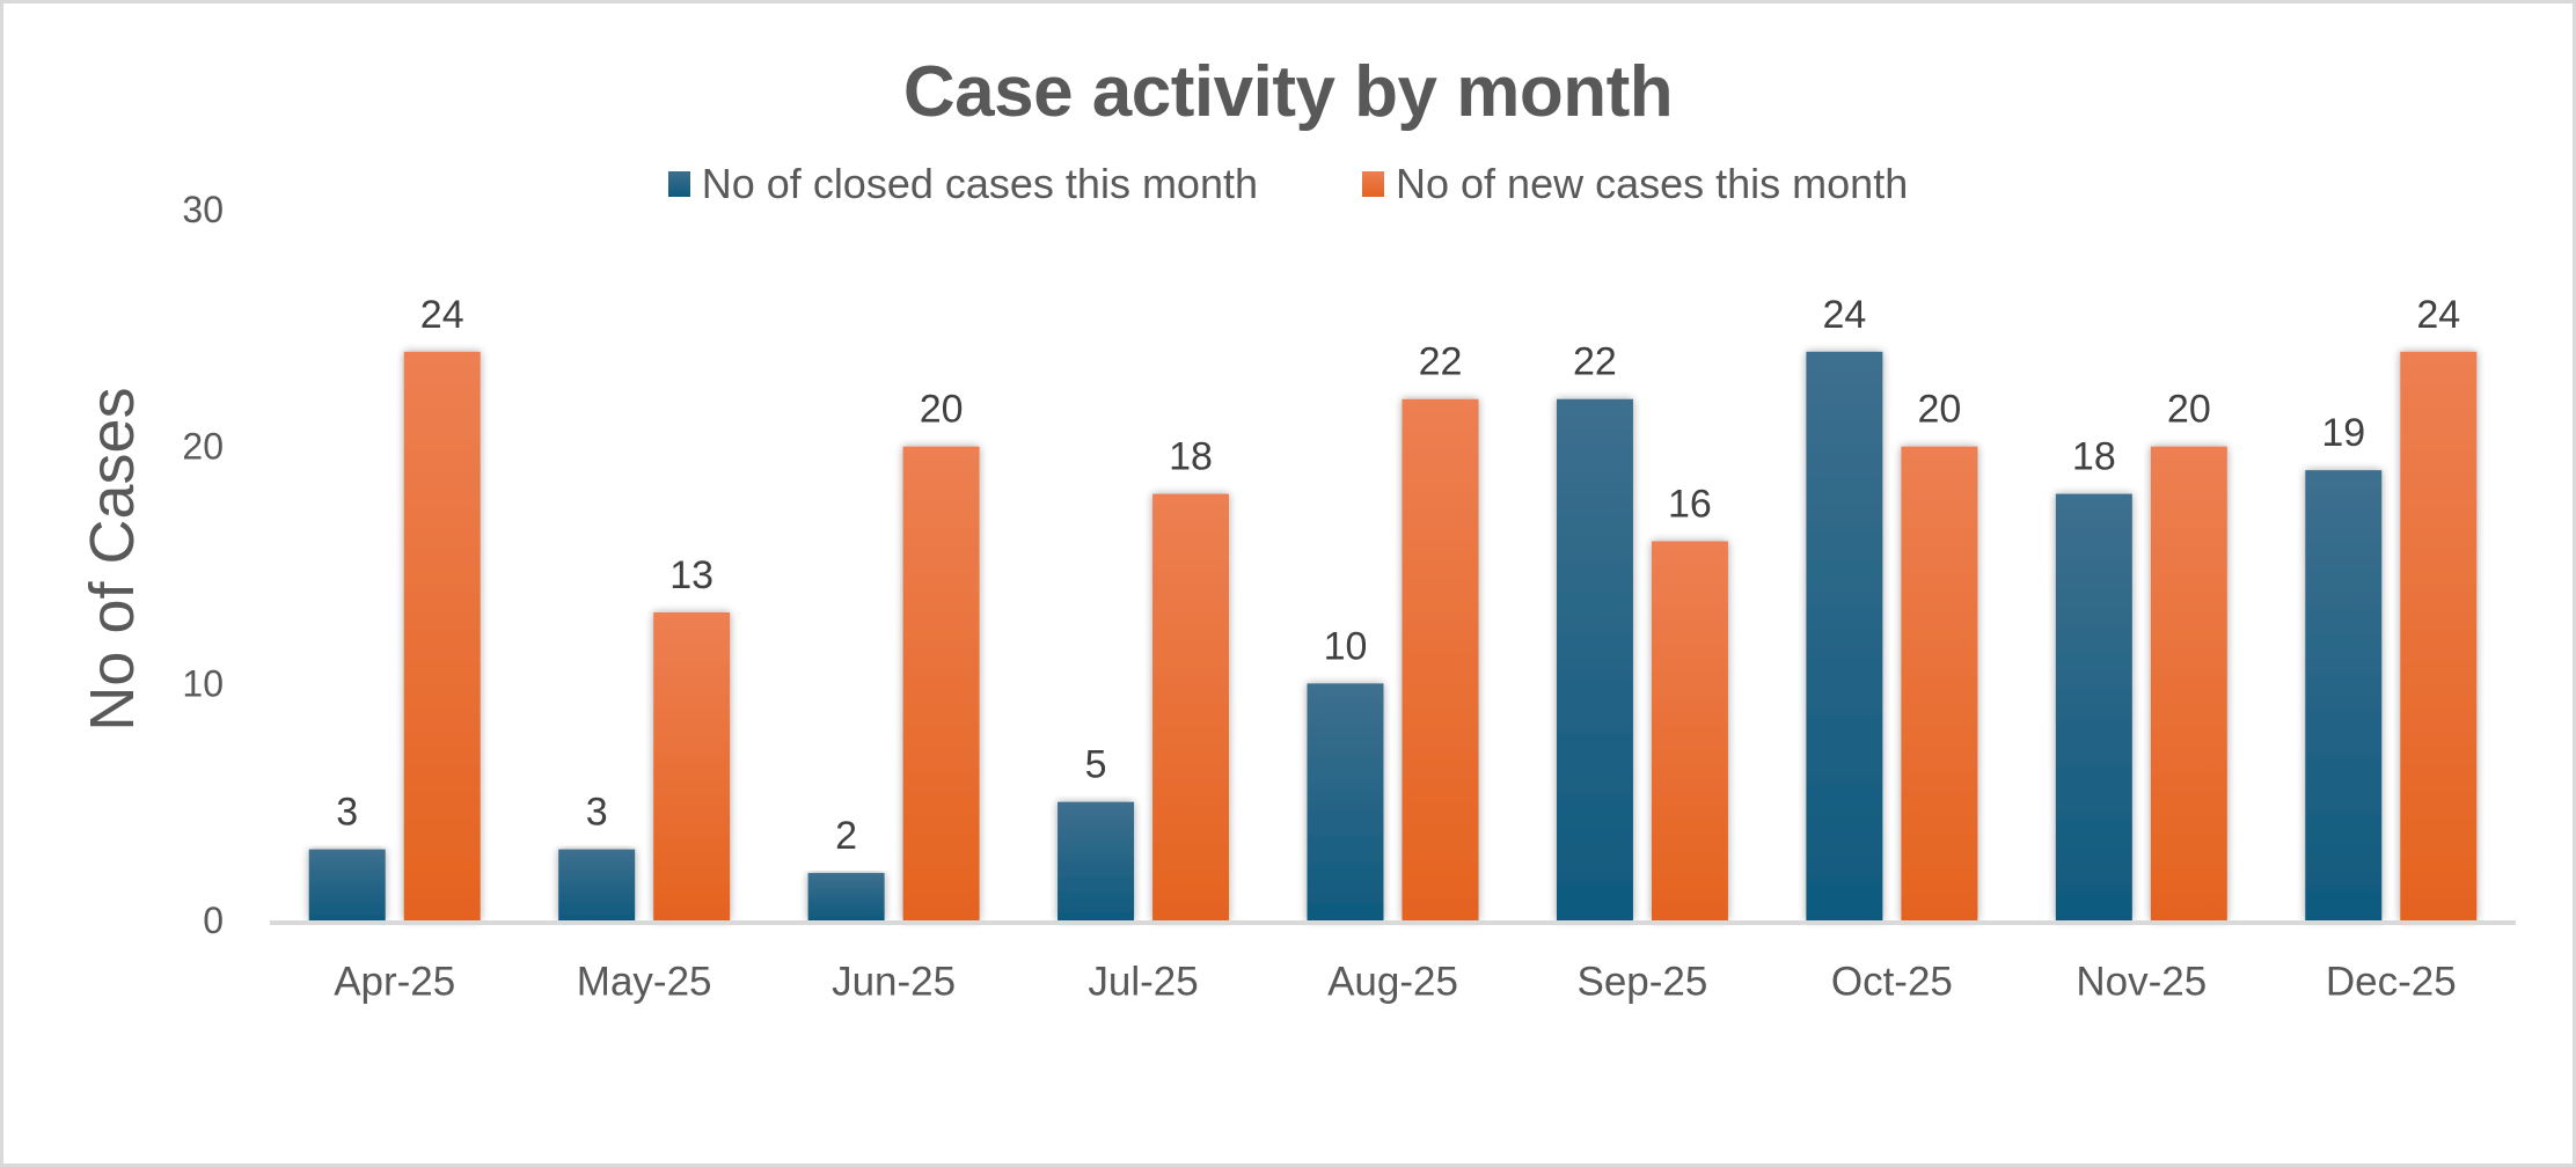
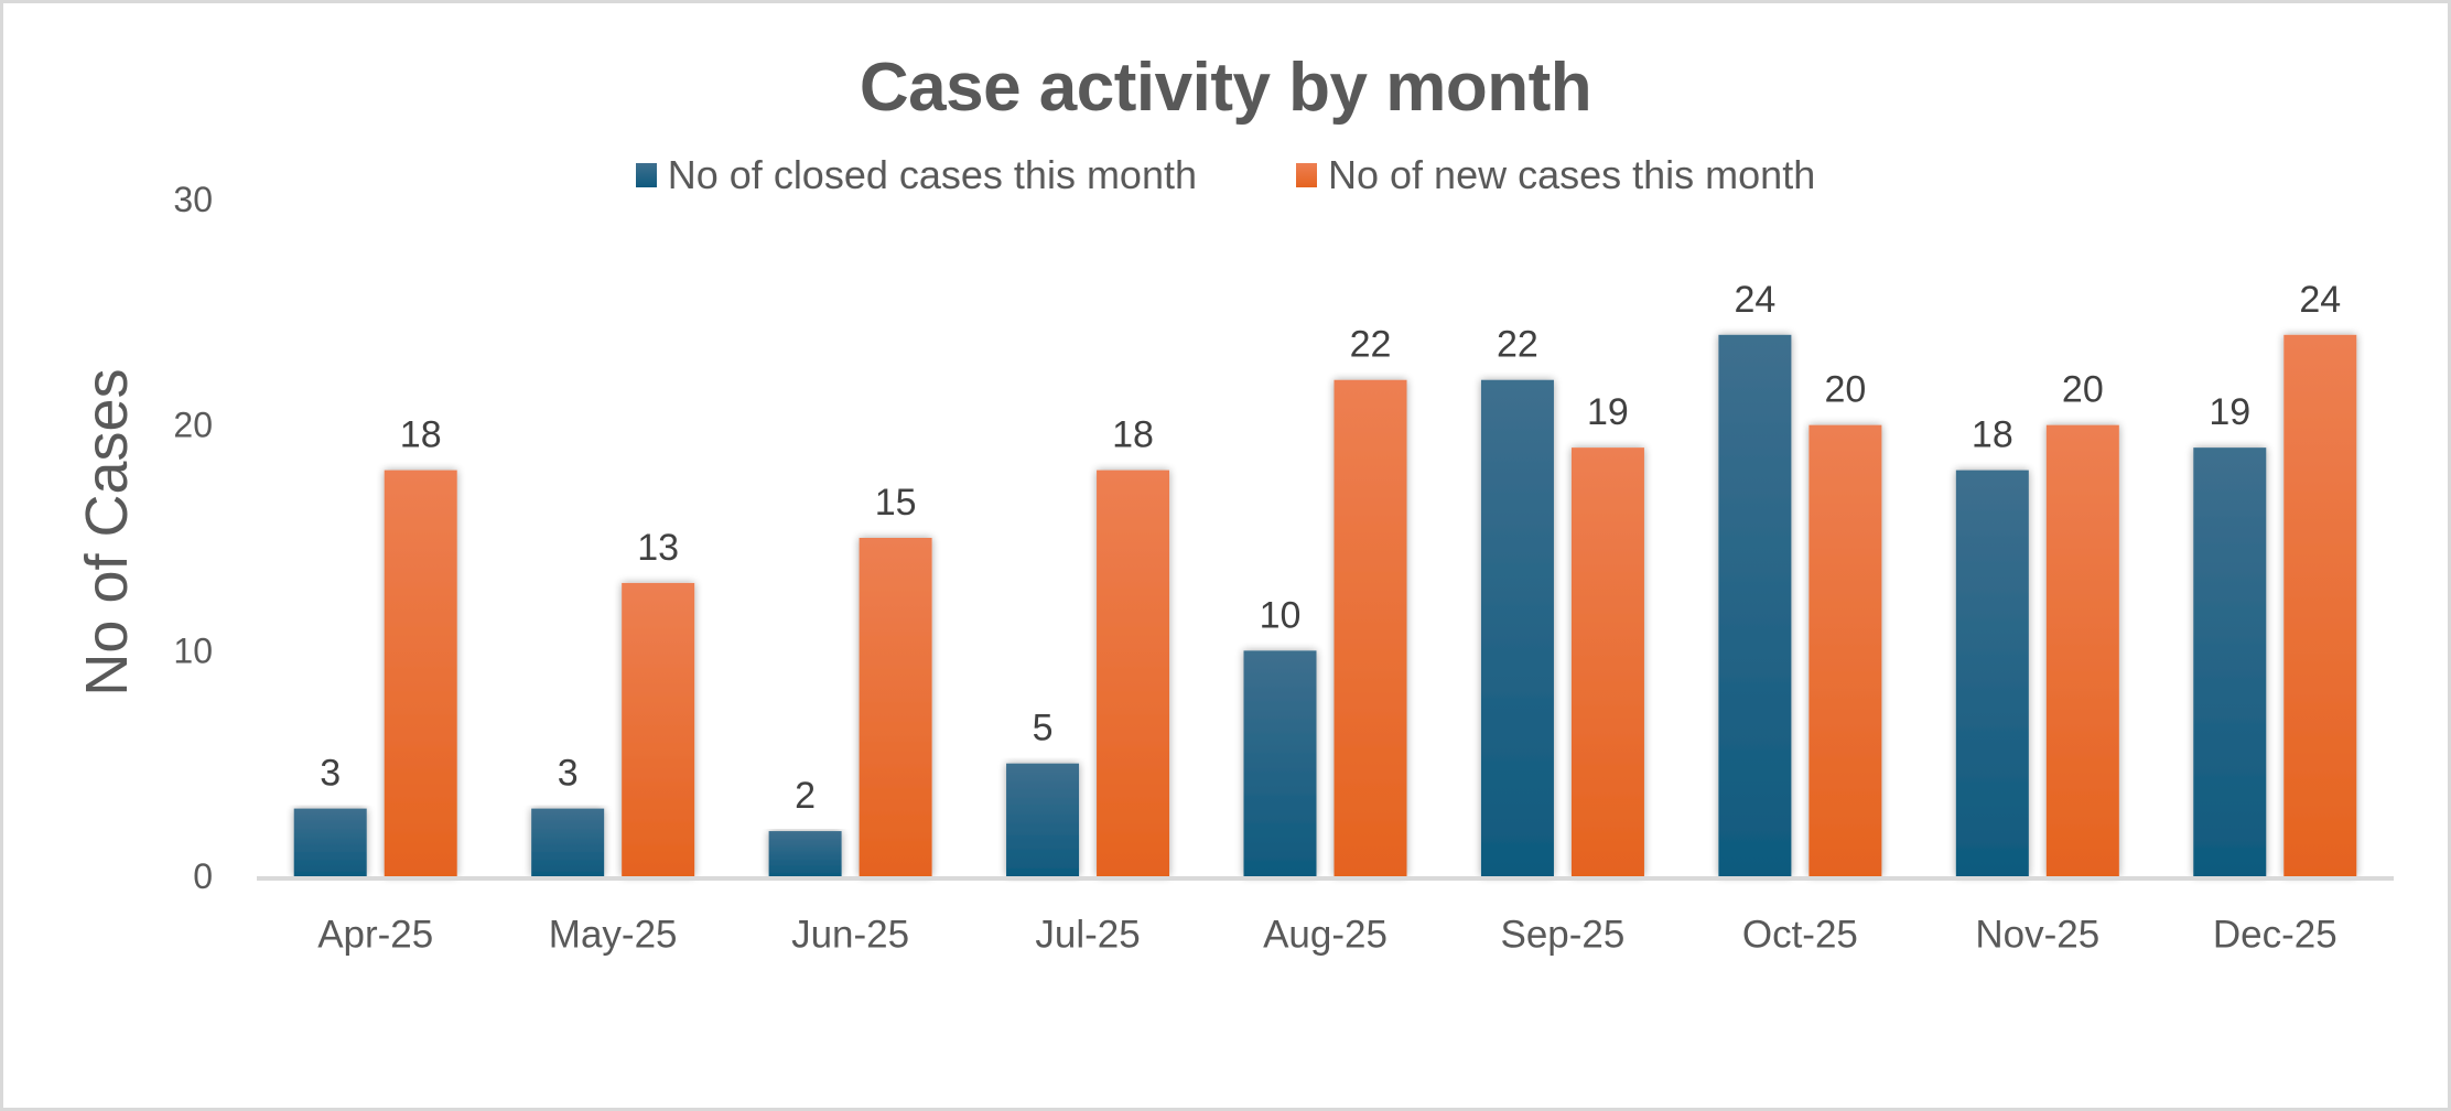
No of new cases this month/Apr-25: 24 -> 18
No of new cases this month/Jun-25: 20 -> 15
No of new cases this month/Sep-25: 16 -> 19
